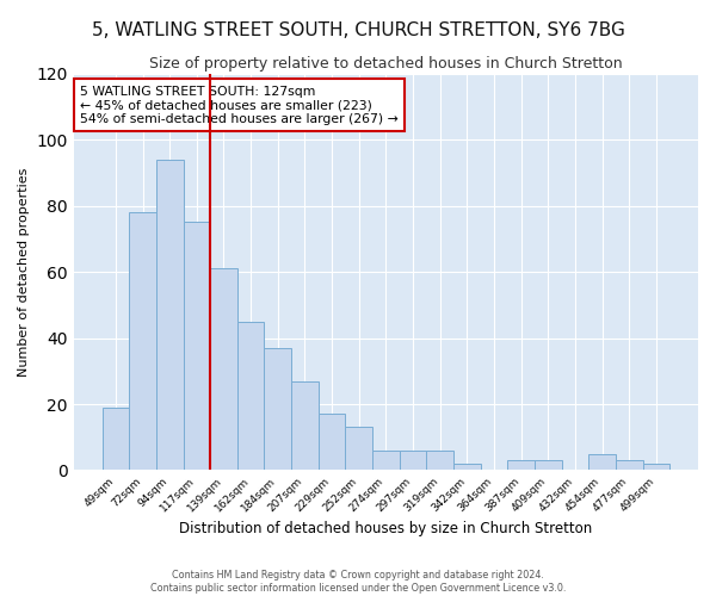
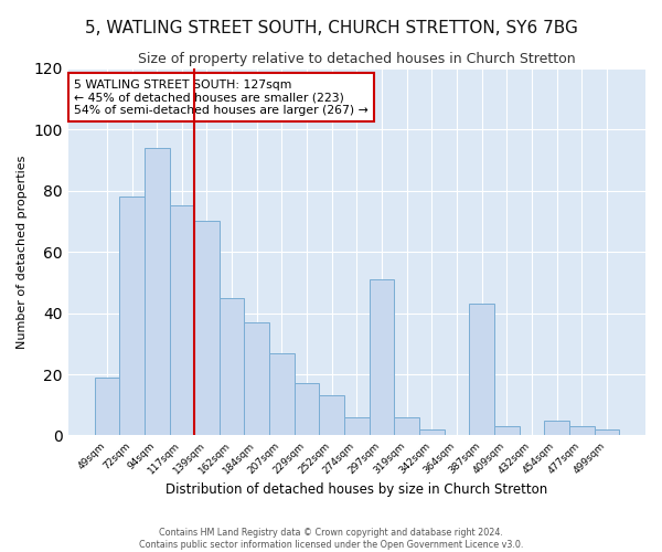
139sqm: 61 -> 70
297sqm: 6 -> 51
387sqm: 3 -> 43
